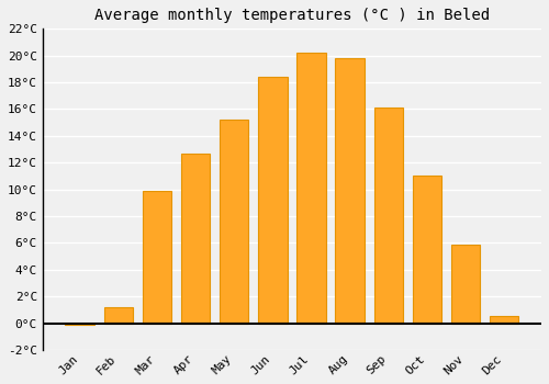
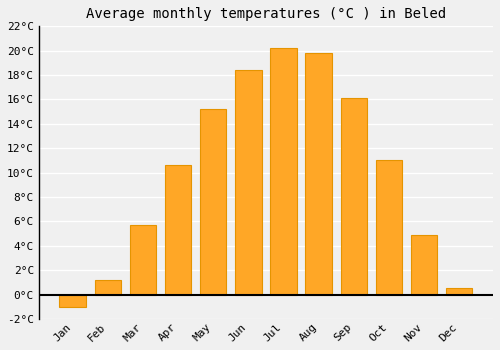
Jan: -0.1°C -> -1.0°C
Mar: 9.9°C -> 5.7°C
Apr: 12.7°C -> 10.6°C
Nov: 5.9°C -> 4.9°C
